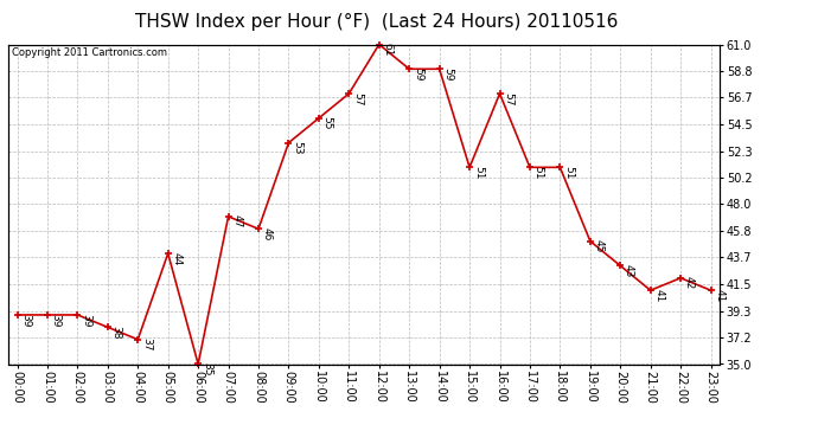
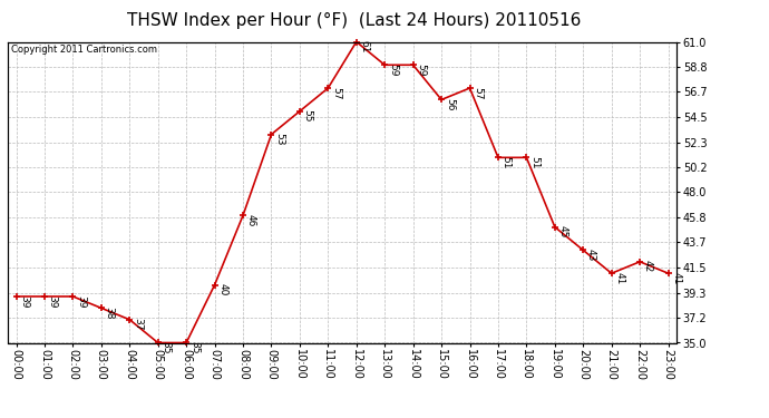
05:00: 44 -> 35
07:00: 47 -> 40
15:00: 51 -> 56
